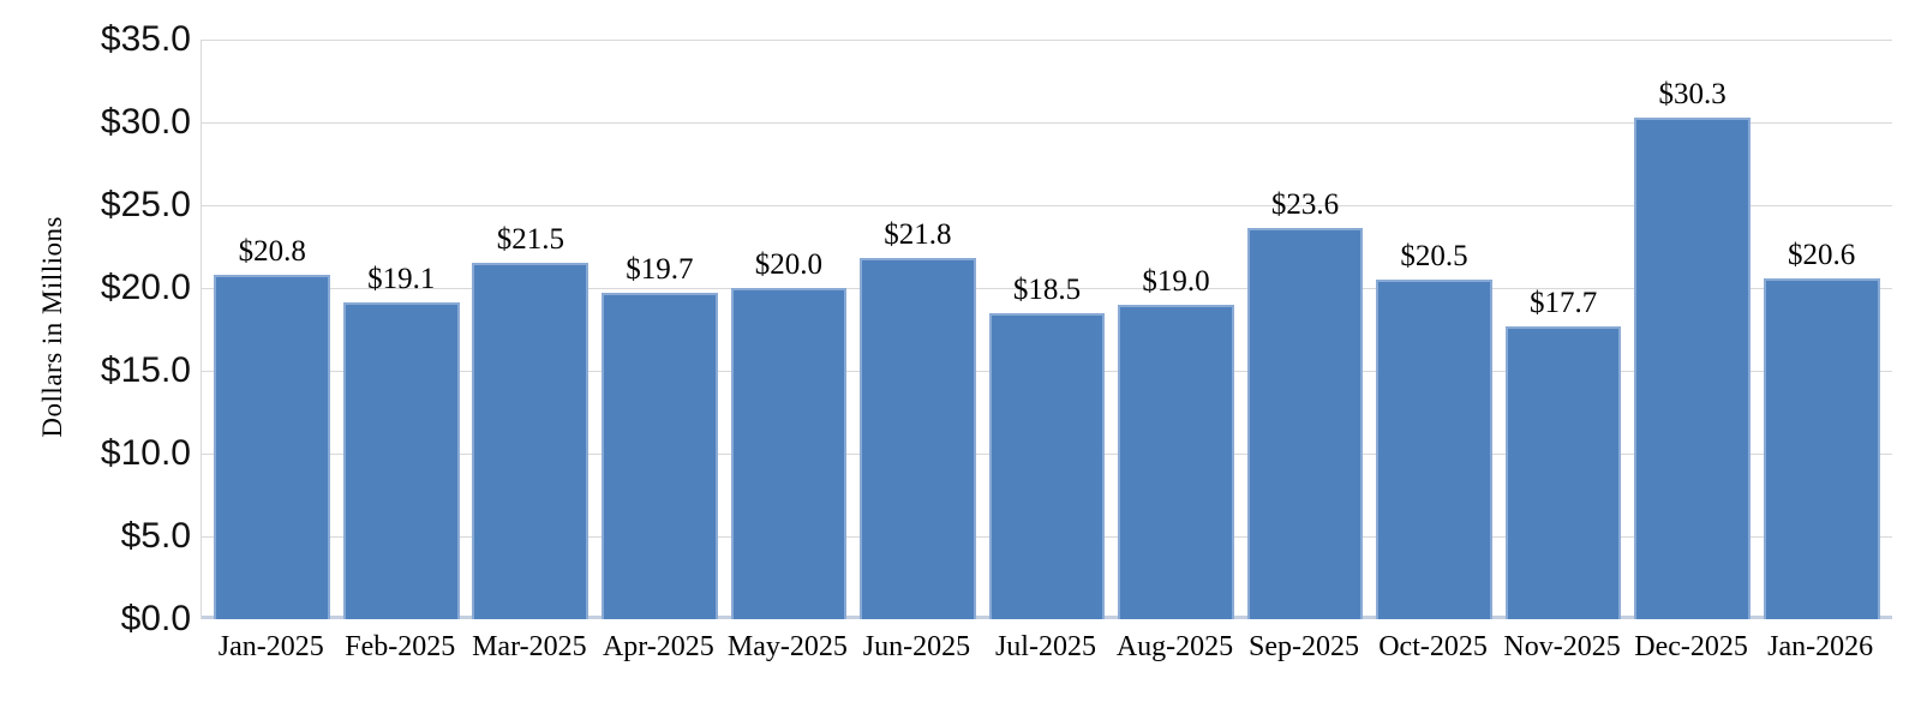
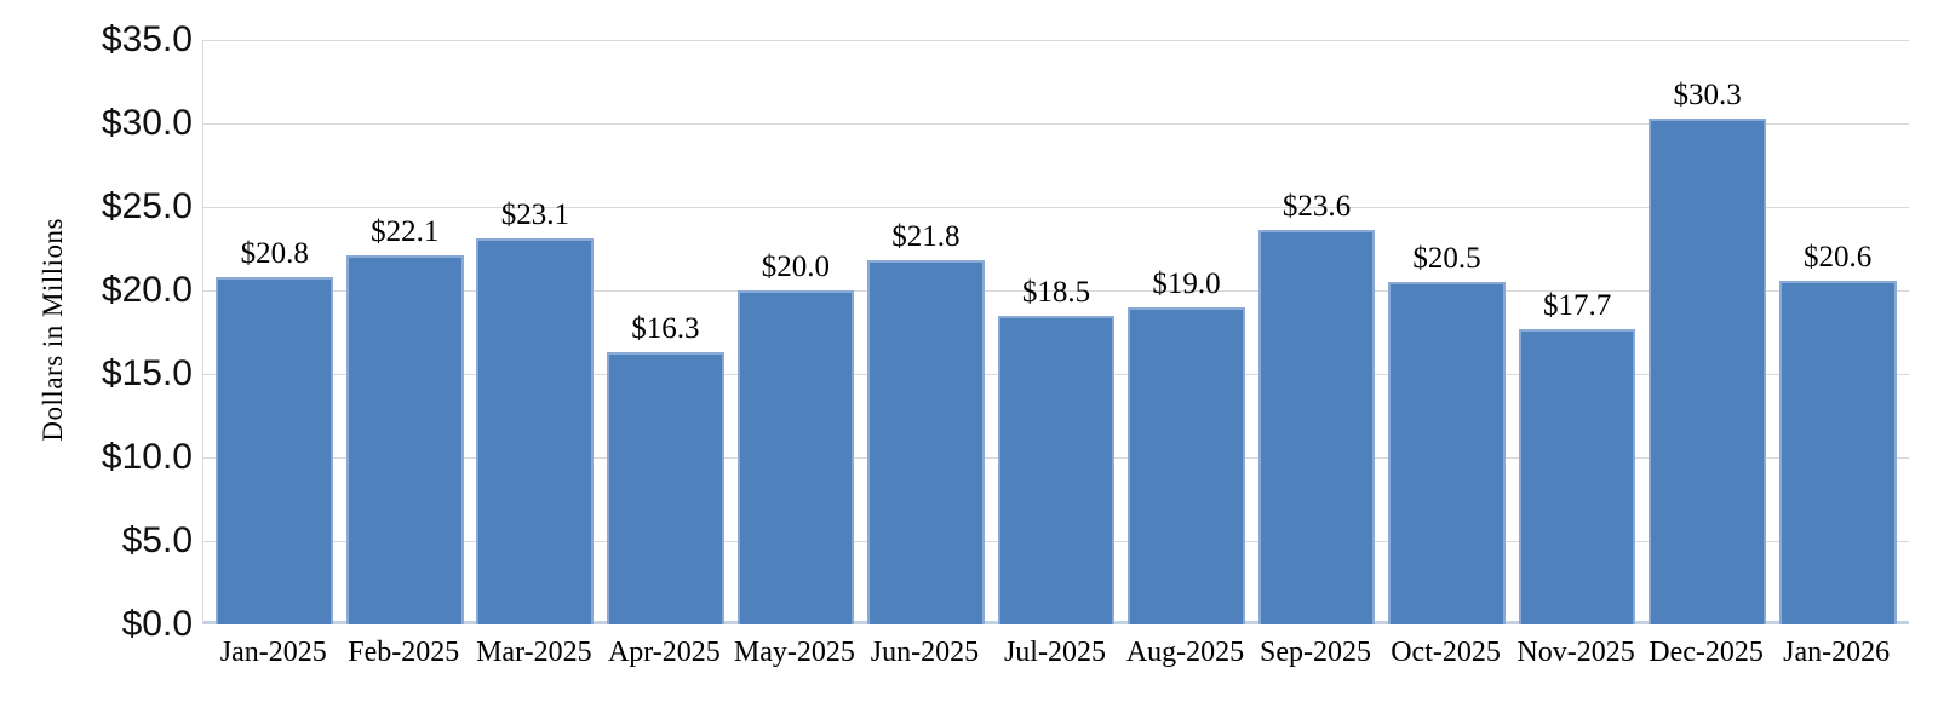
Feb-2025: $19.1 -> $22.1
Mar-2025: $21.5 -> $23.1
Apr-2025: $19.7 -> $16.3
